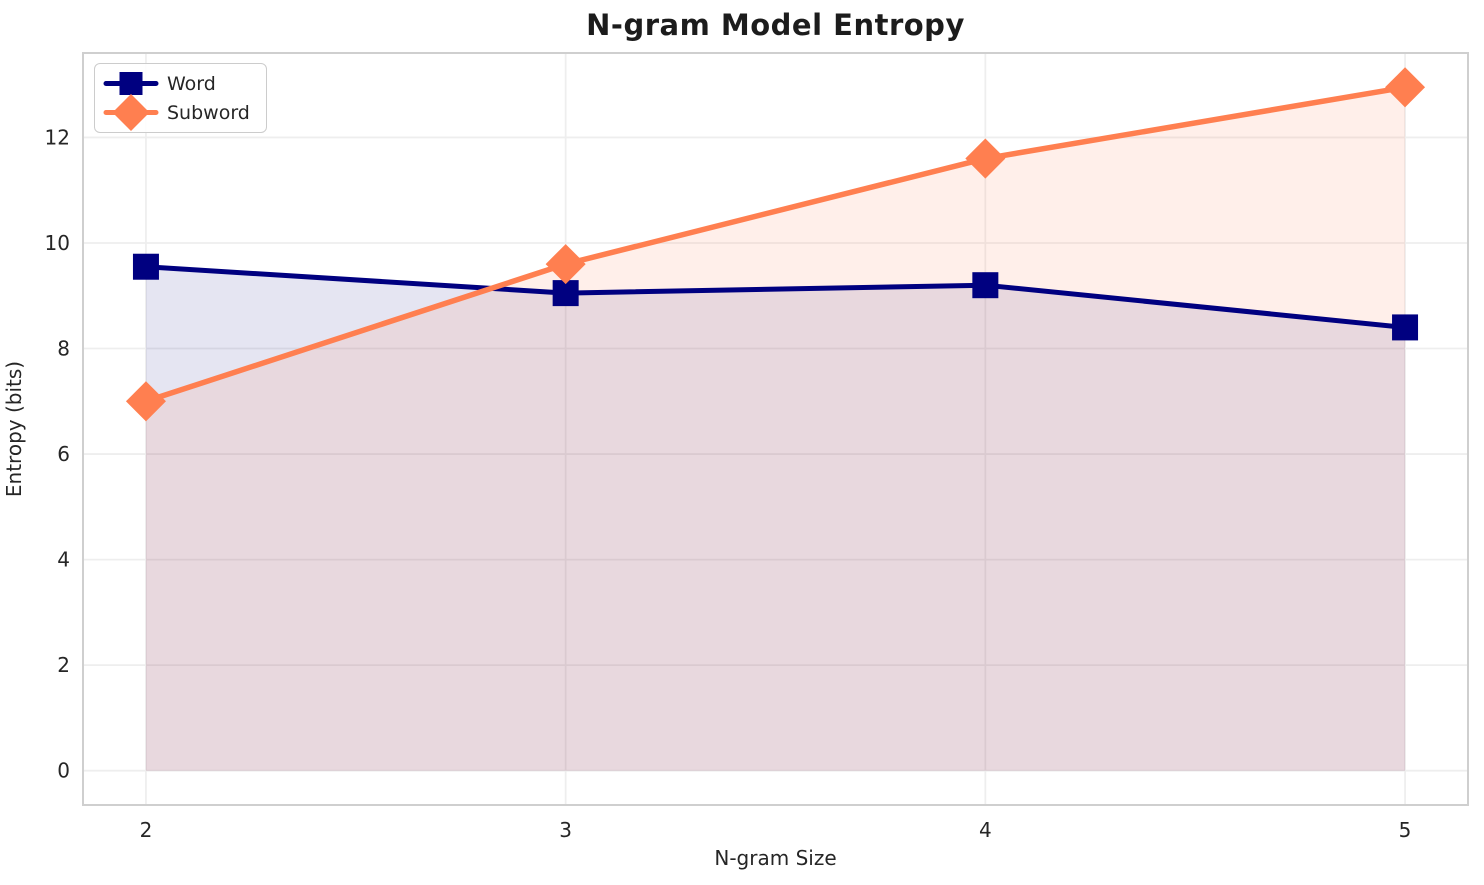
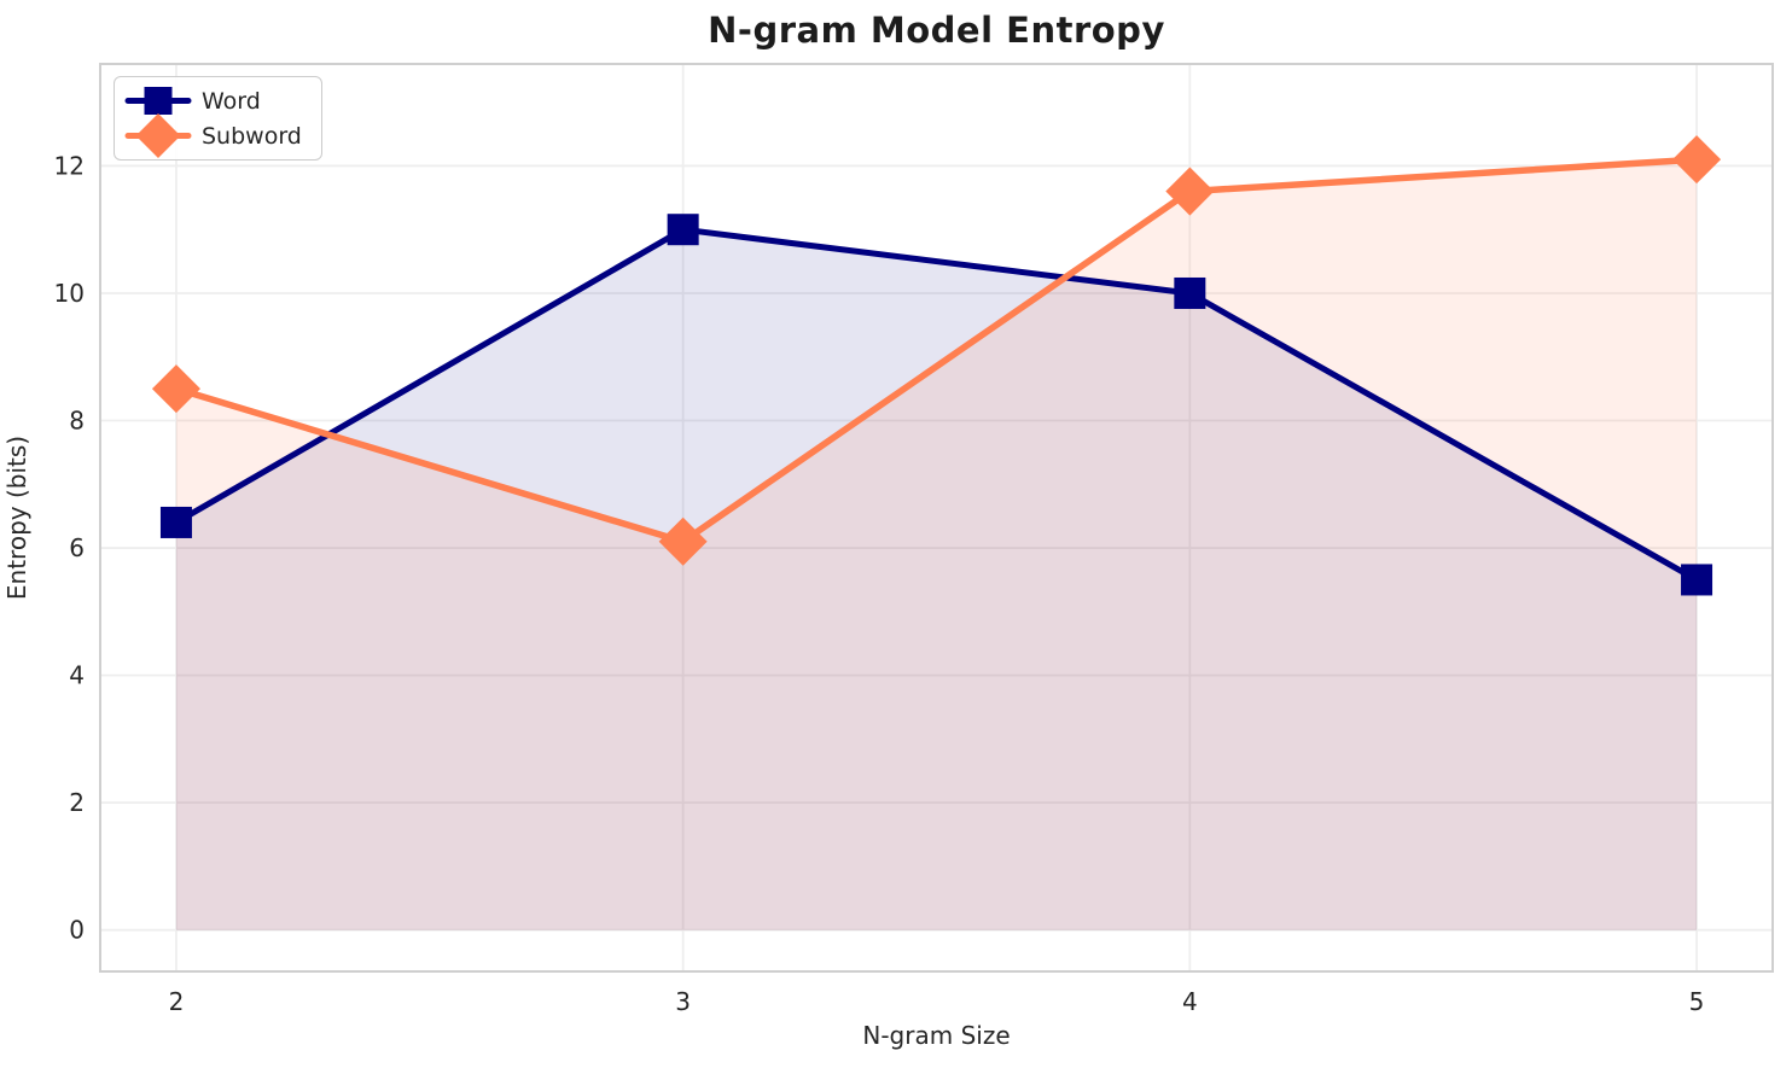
Word/2: 9.6 -> 6.4
Subword/2: 7.0 -> 8.5
Word/3: 9.1 -> 11.0
Subword/3: 9.6 -> 6.1
Word/4: 9.2 -> 10.0
Word/5: 8.4 -> 5.5
Subword/5: 12.9 -> 12.1
